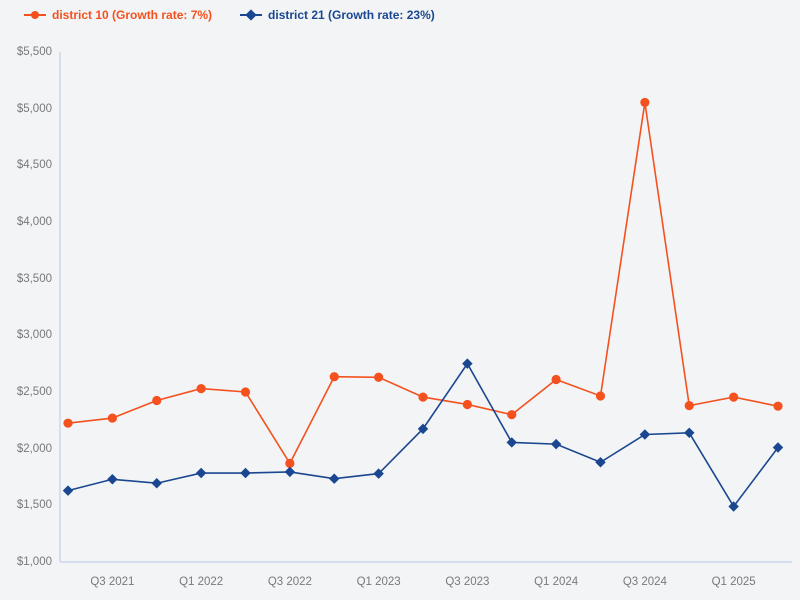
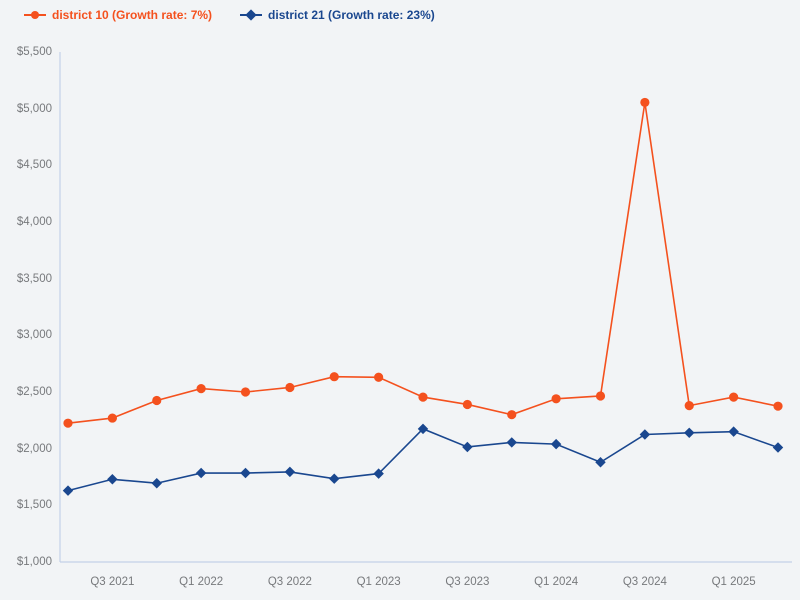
district 10 (Growth rate: 7%)/Q3 2022: $1870 -> $2540
district 21 (Growth rate: 23%)/Q3 2023: $2750 -> $2020
district 10 (Growth rate: 7%)/Q1 2024: $2610 -> $2440
district 21 (Growth rate: 23%)/Q1 2025: $1490 -> $2150
